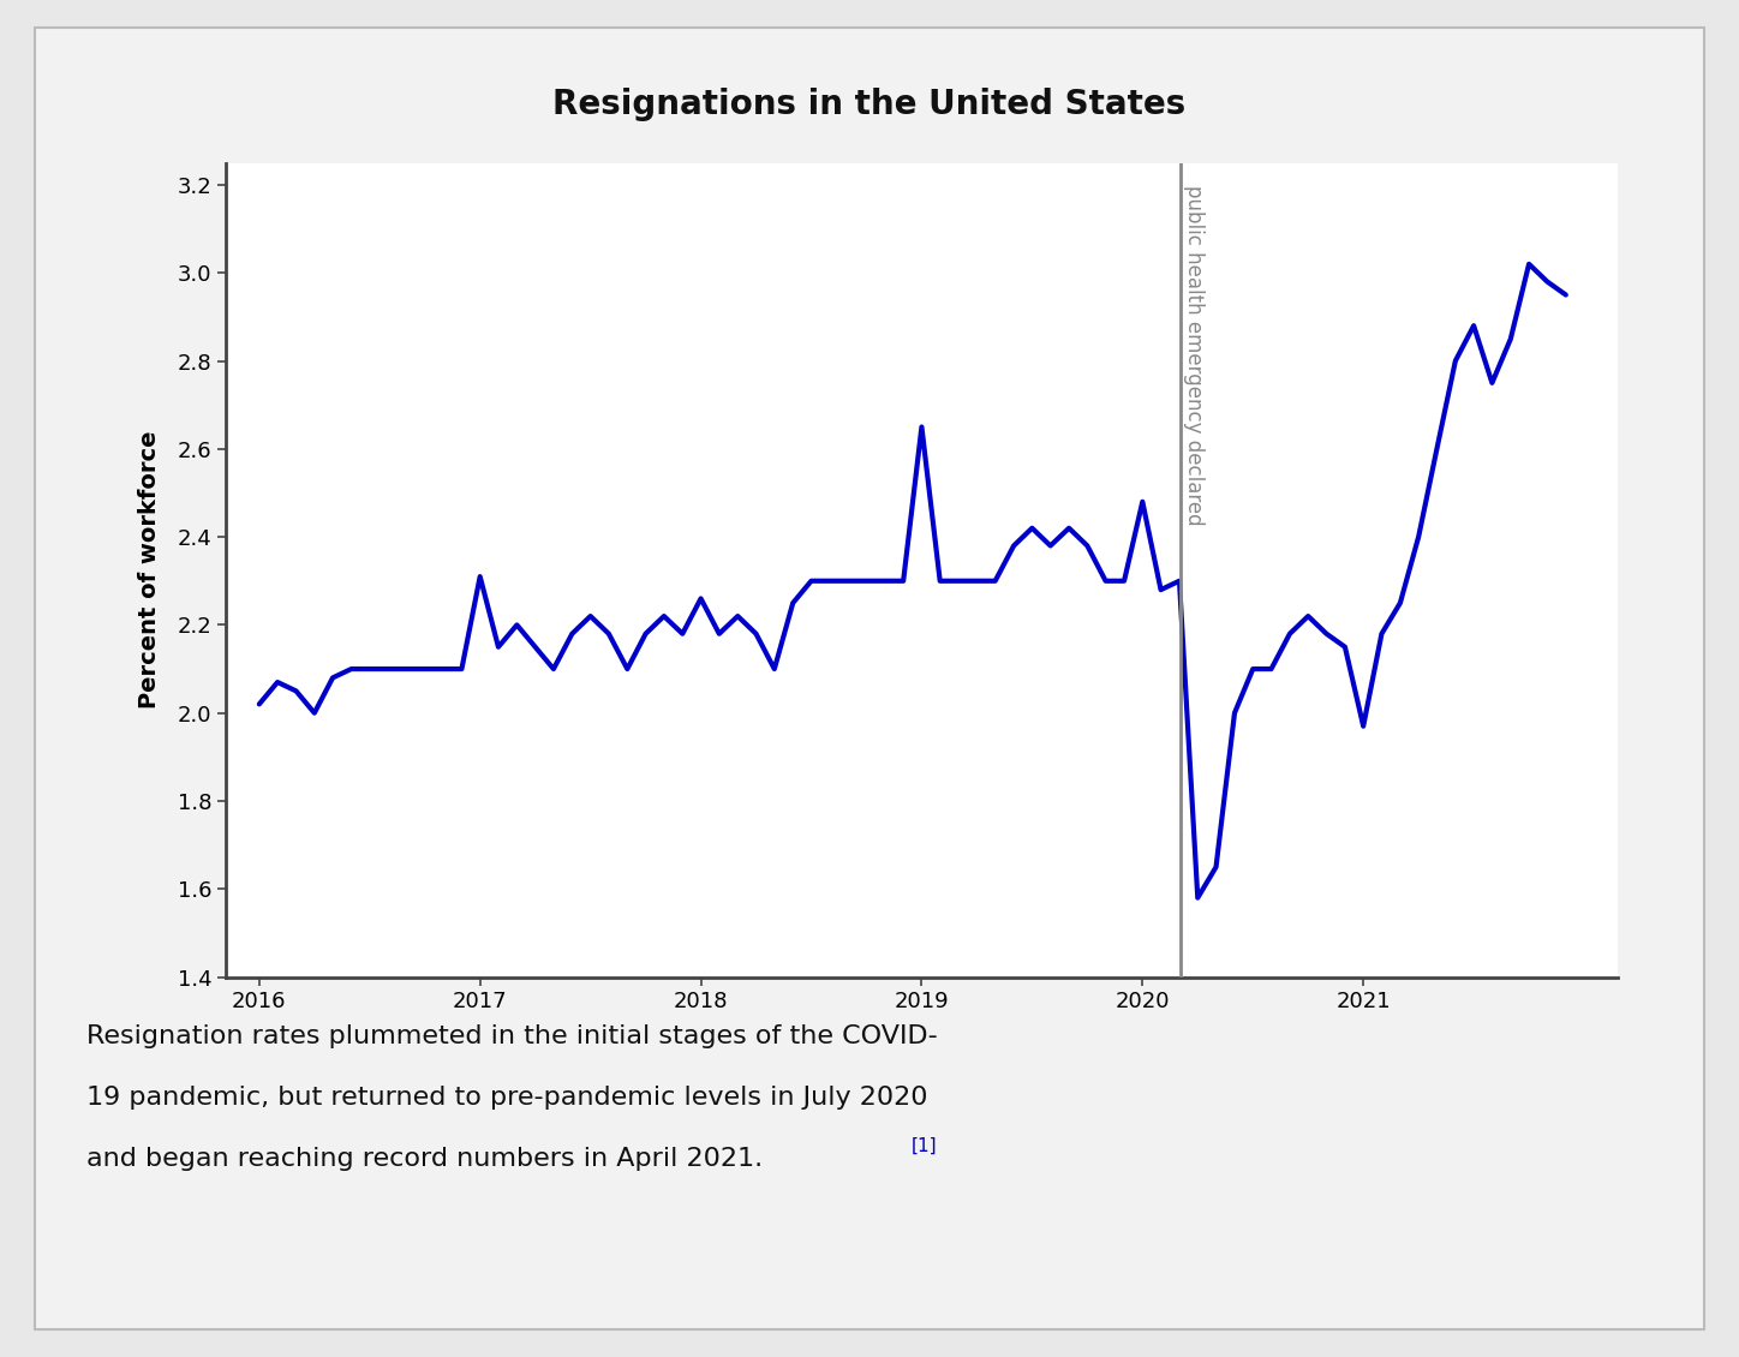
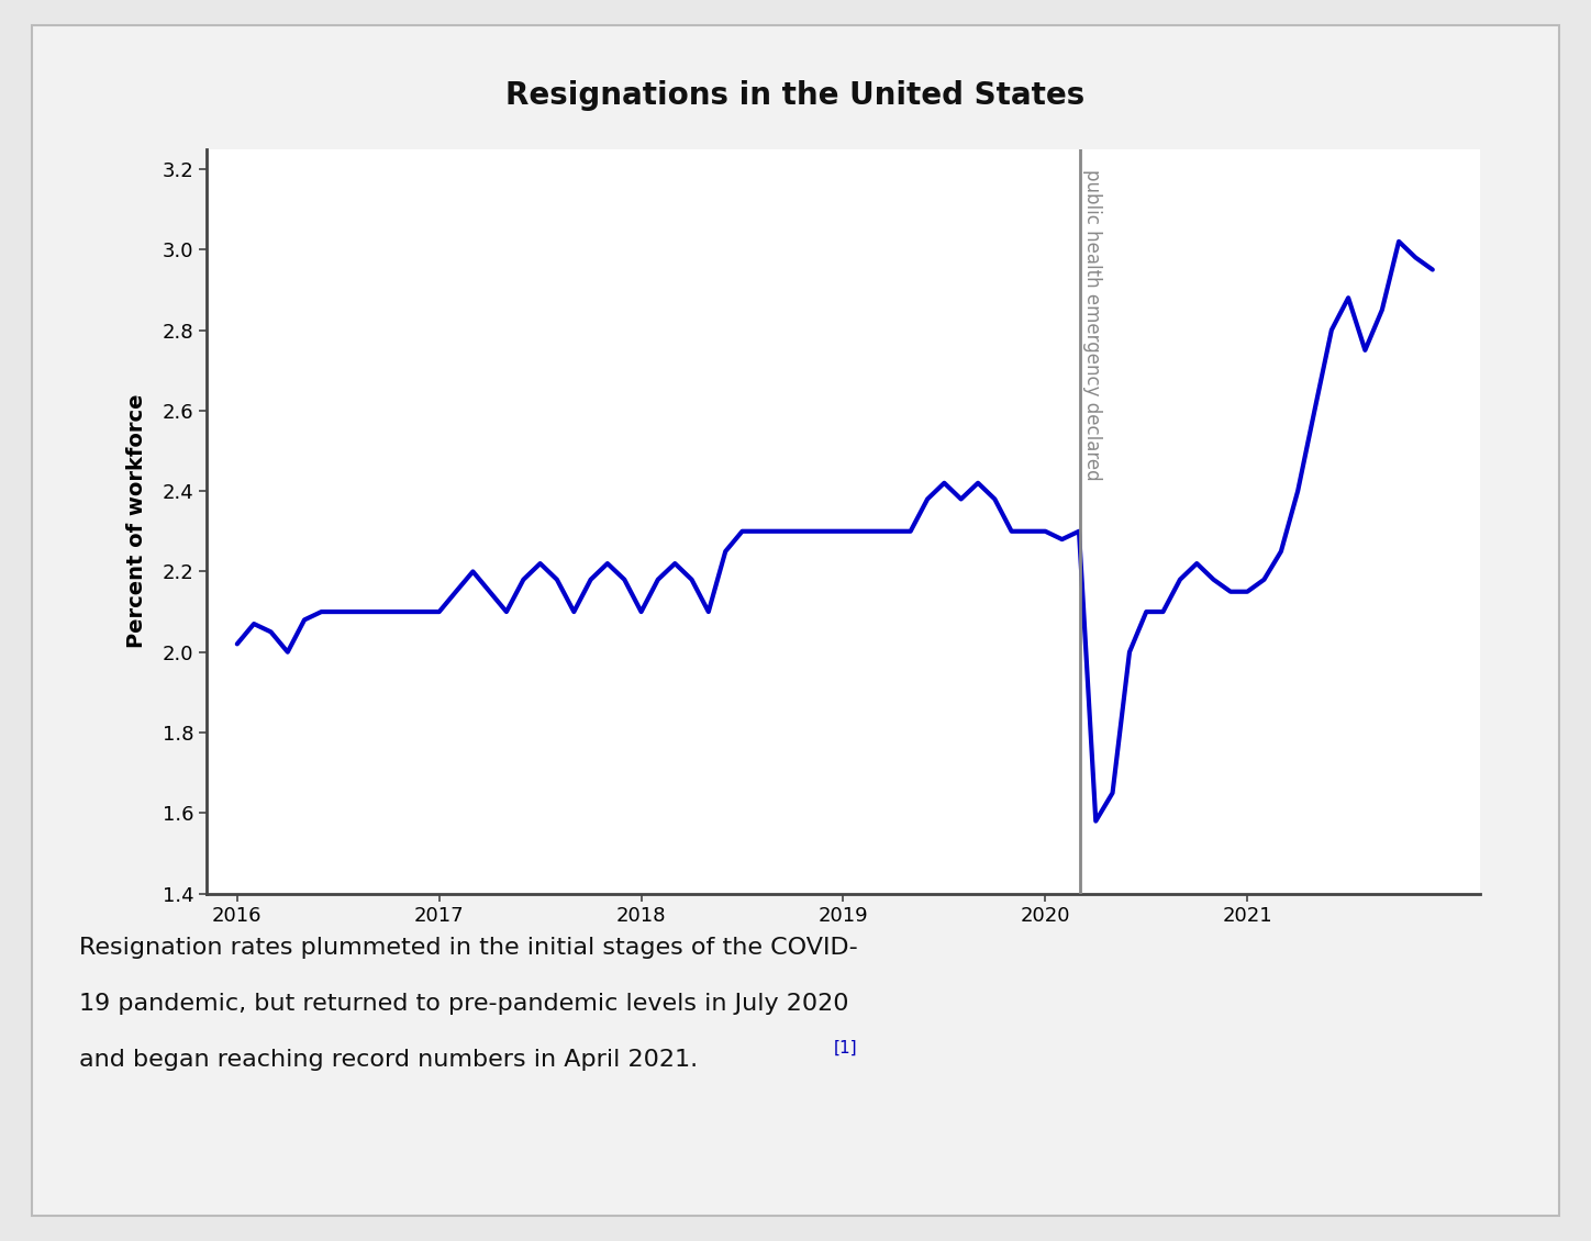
2017: 2.31 -> 2.10
2018: 2.26 -> 2.10
2019: 2.65 -> 2.30
2020: 2.48 -> 2.30
2021: 1.97 -> 2.15
